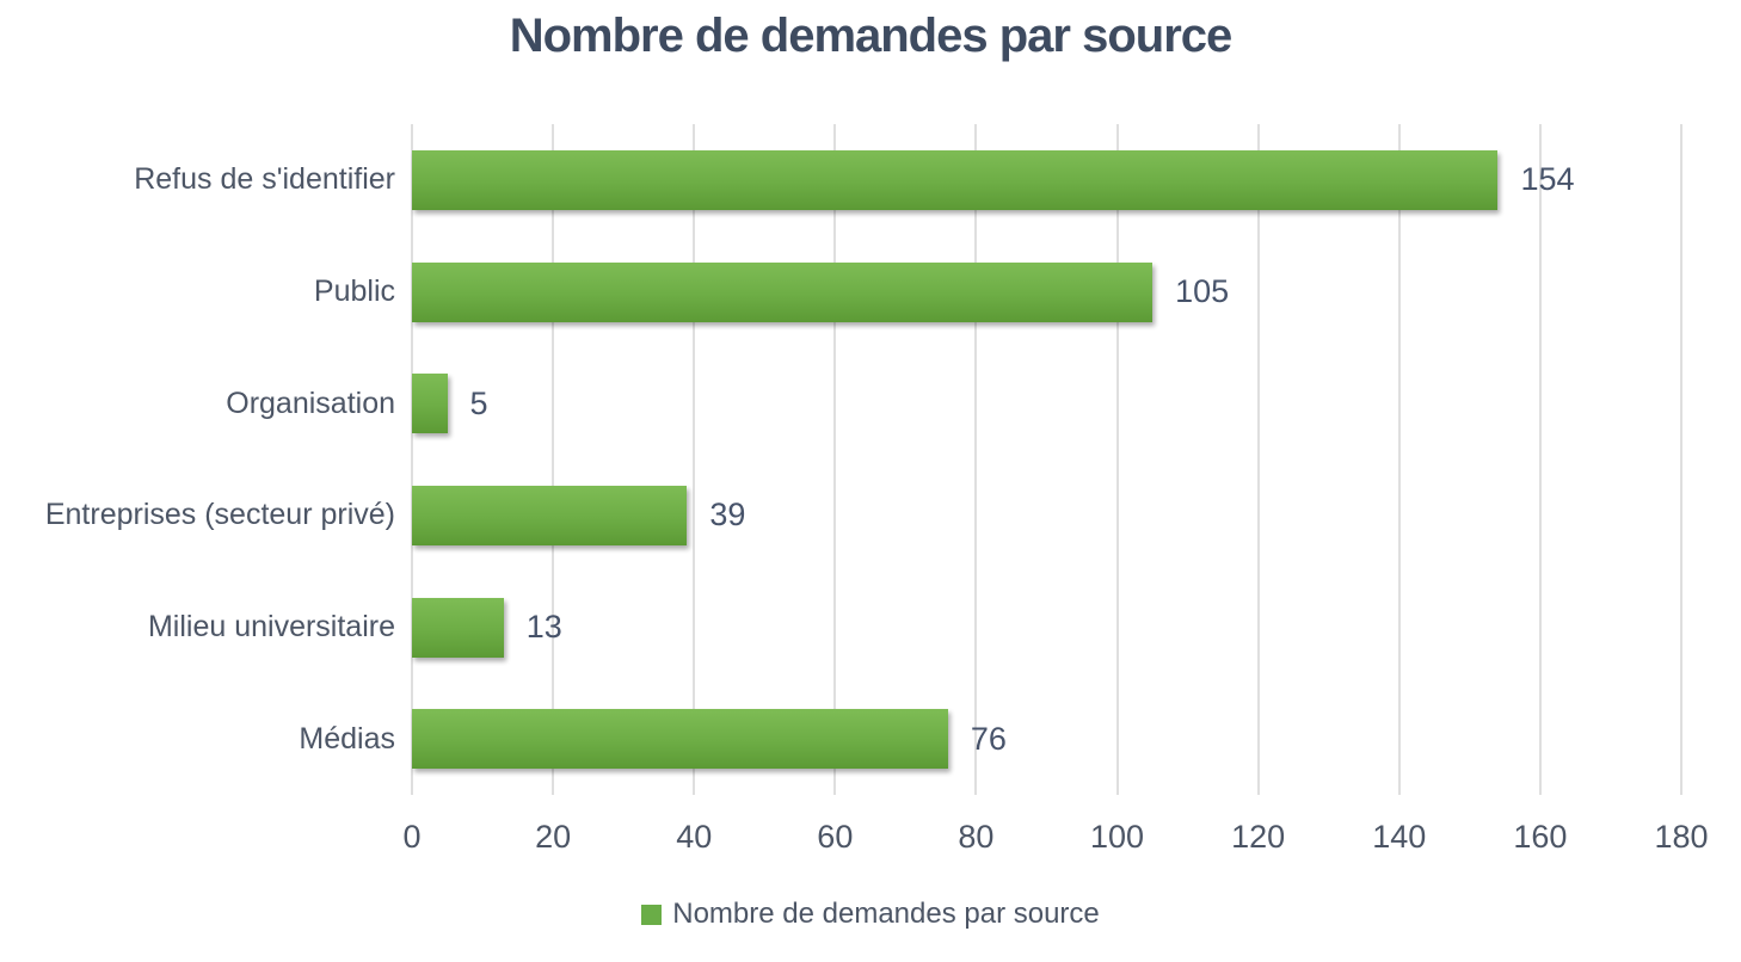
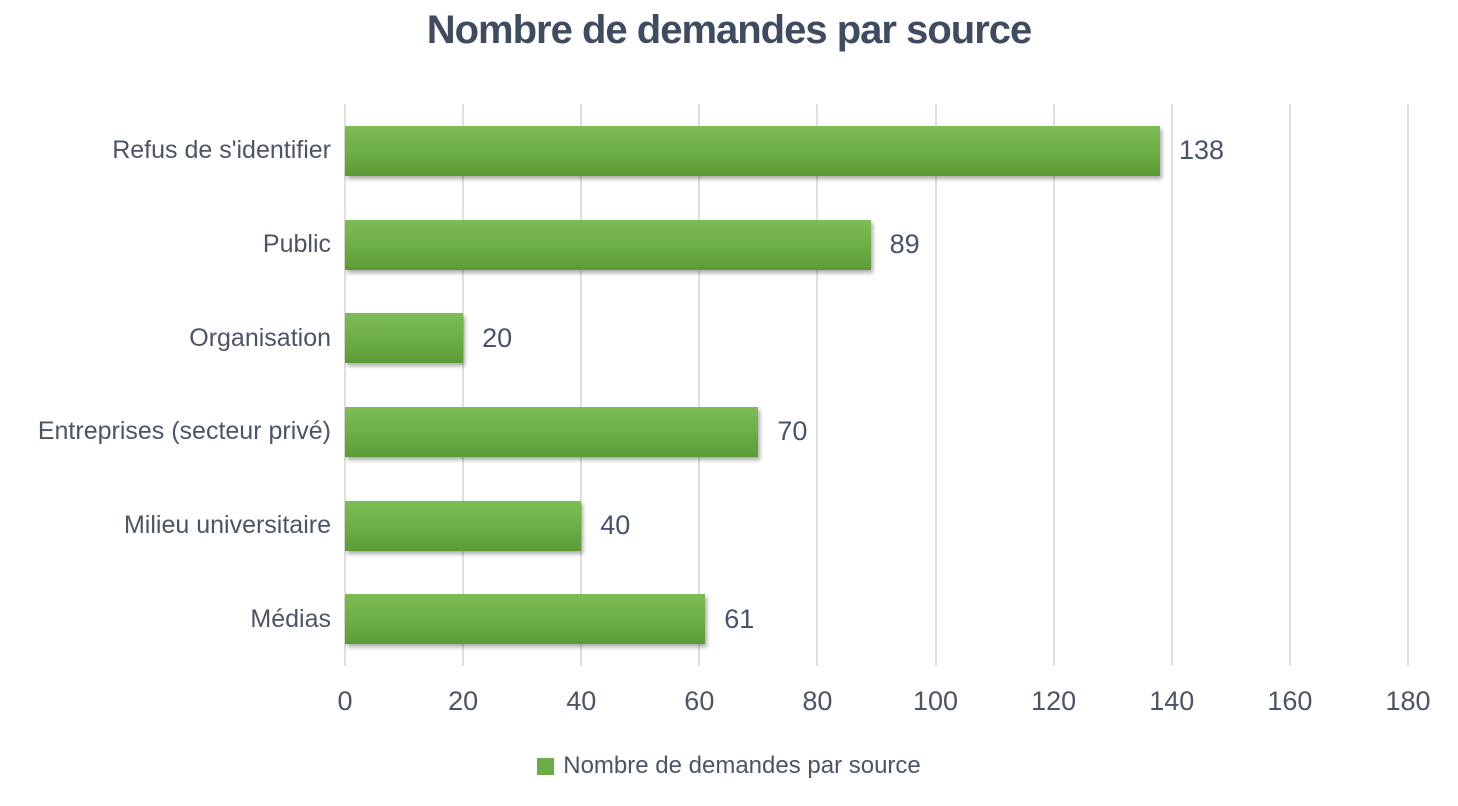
Refus de s'identifier: 154 -> 138
Public: 105 -> 89
Organisation: 5 -> 20
Entreprises (secteur privé): 39 -> 70
Milieu universitaire: 13 -> 40
Médias: 76 -> 61
